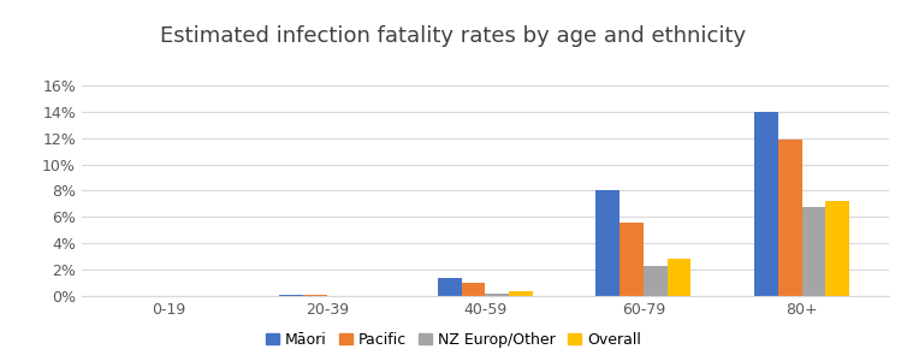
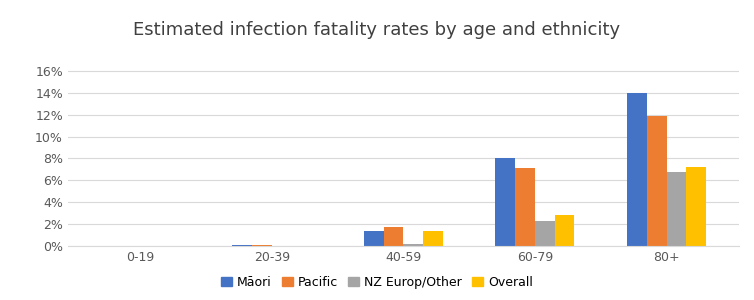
Pacific/40-59: 1.0% -> 1.7%
Overall/40-59: 0.4% -> 1.4%
Pacific/60-79: 5.6% -> 7.1%
